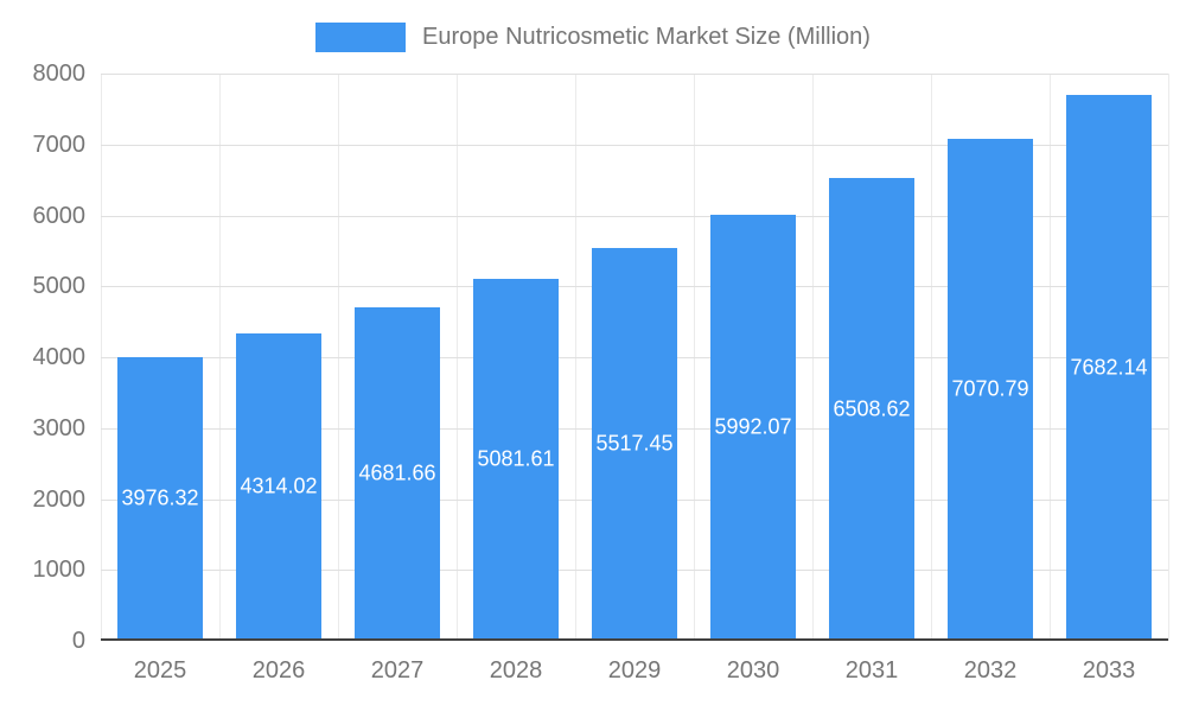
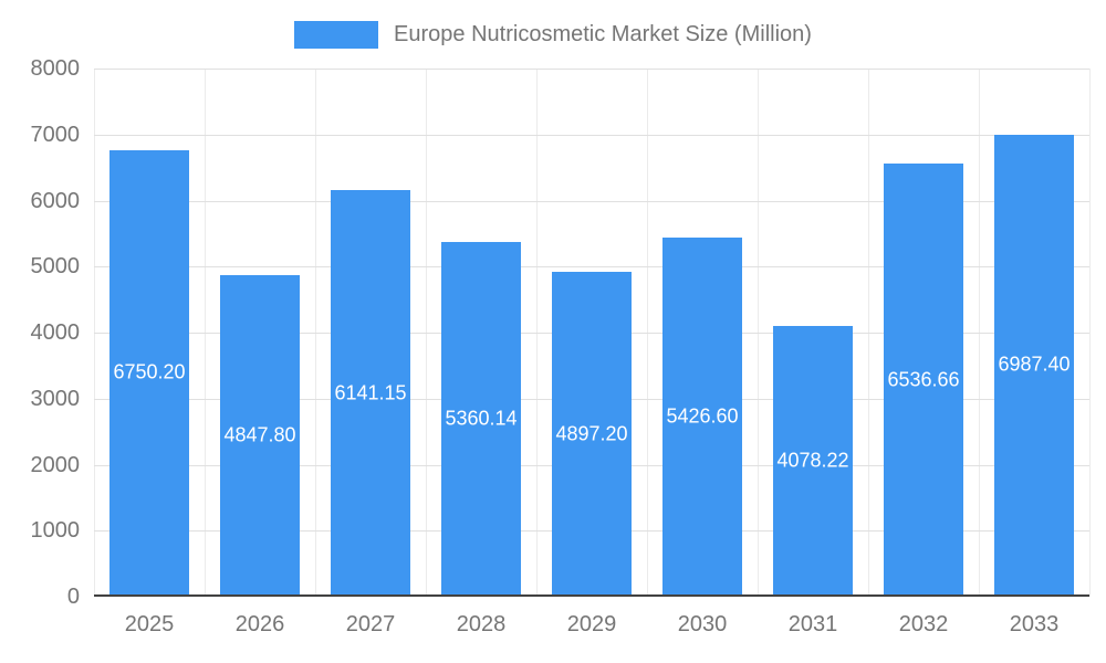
2025: 3976.32 -> 6750.20
2026: 4314.02 -> 4847.80
2027: 4681.66 -> 6141.15
2028: 5081.61 -> 5360.14
2029: 5517.45 -> 4897.20
2030: 5992.07 -> 5426.60
2031: 6508.62 -> 4078.22
2032: 7070.79 -> 6536.66
2033: 7682.14 -> 6987.40
